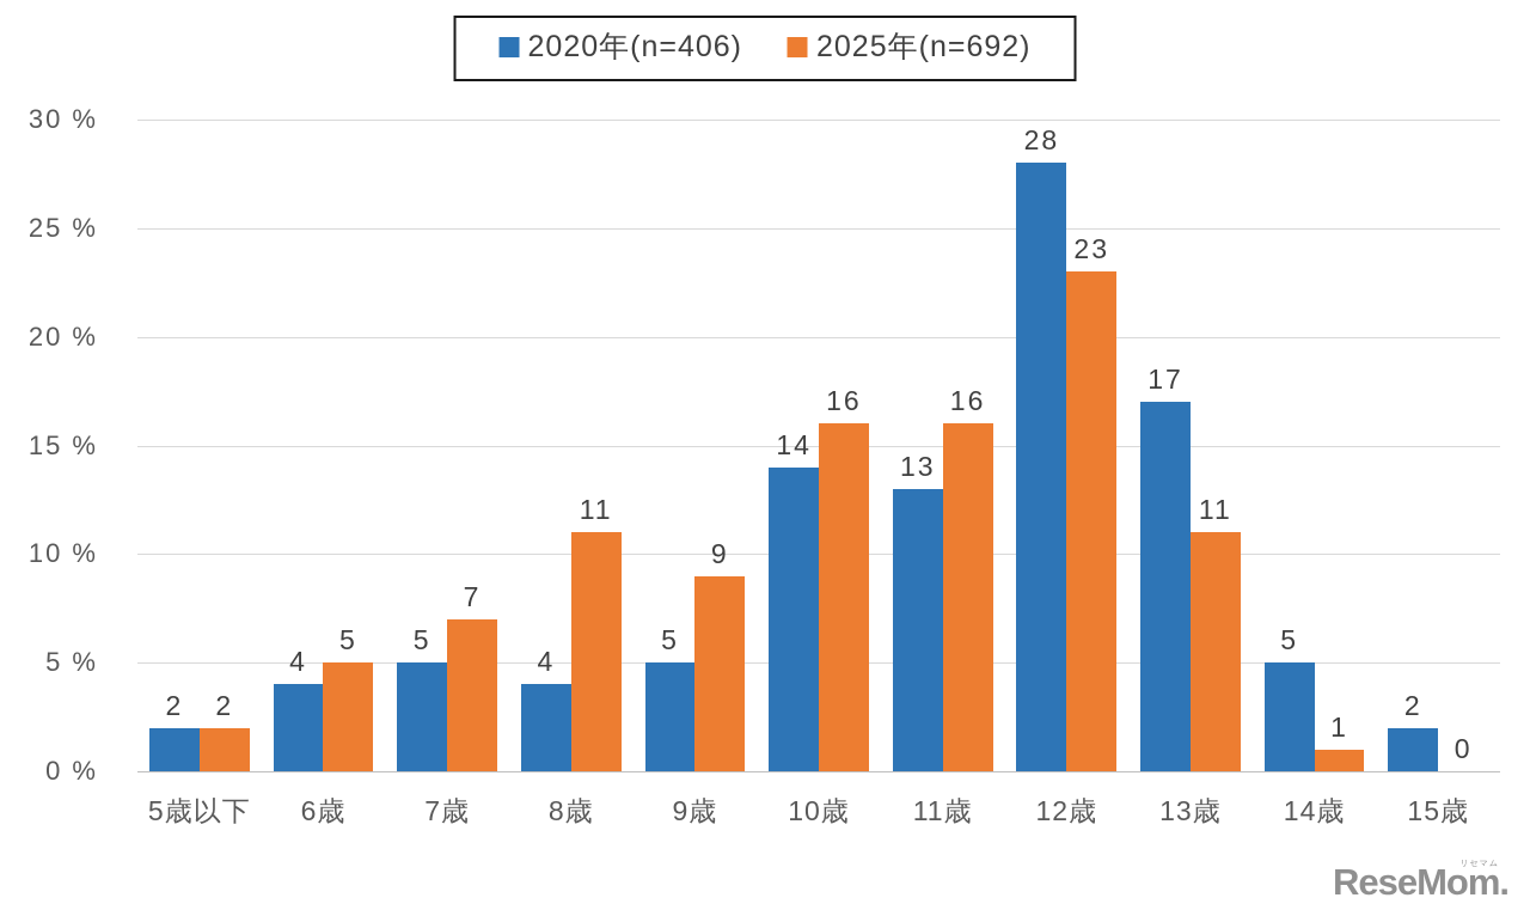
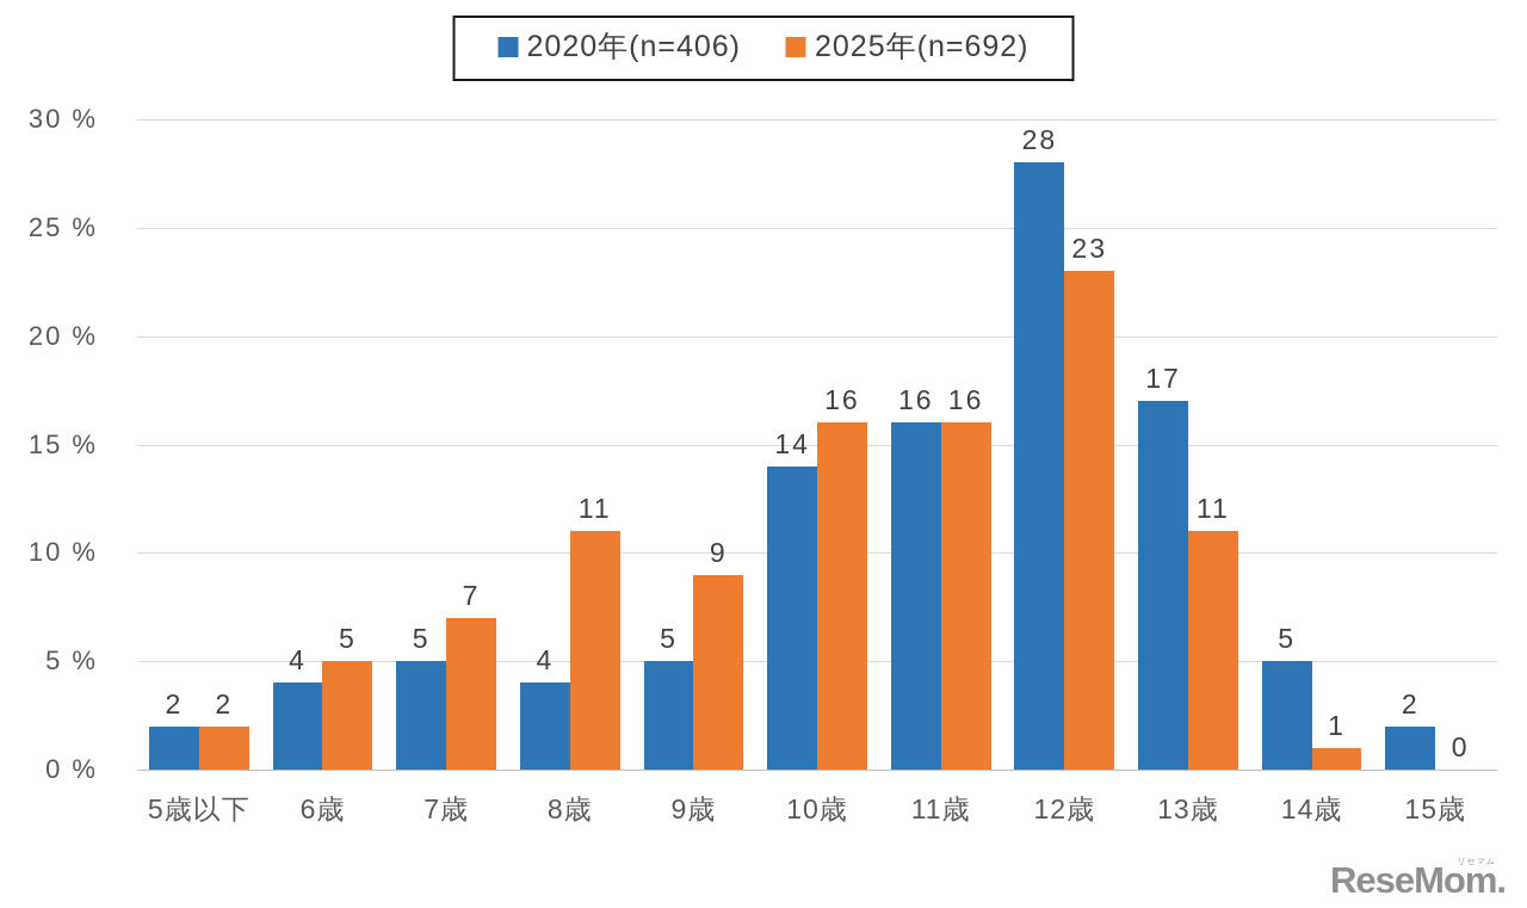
2020年(n=406)/11歳: 13 -> 16
